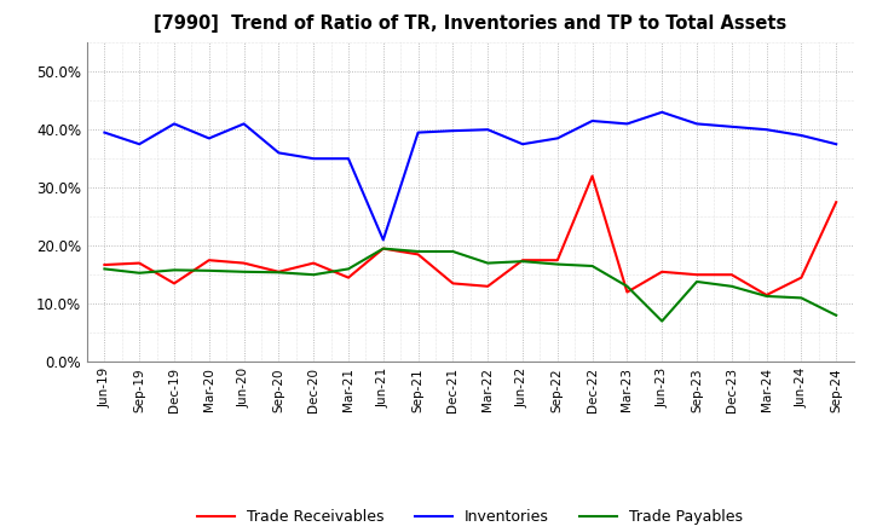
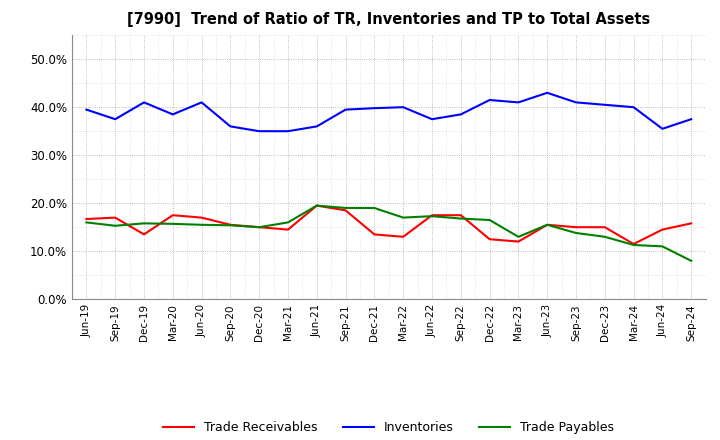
Trade Receivables/Dec-20: 17.0% -> 15.0%
Inventories/Jun-21: 21.0% -> 36.0%
Trade Receivables/Dec-22: 32.0% -> 12.5%
Trade Payables/Jun-23: 7.0% -> 15.5%
Inventories/Jun-24: 39.0% -> 35.5%
Trade Receivables/Sep-24: 27.5% -> 15.8%
